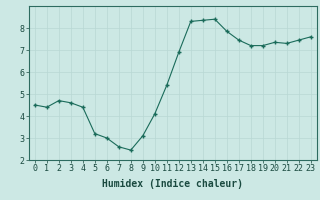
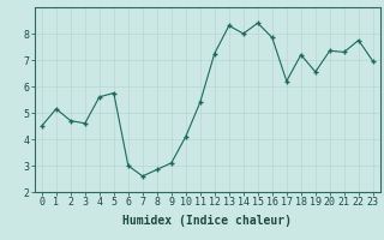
1: 4.40 -> 5.15
4: 4.40 -> 5.60
5: 3.20 -> 5.75
8: 2.45 -> 2.85
12: 6.90 -> 7.25
14: 8.35 -> 8.00
17: 7.45 -> 6.20
19: 7.20 -> 6.55
22: 7.45 -> 7.75
23: 7.60 -> 6.95
